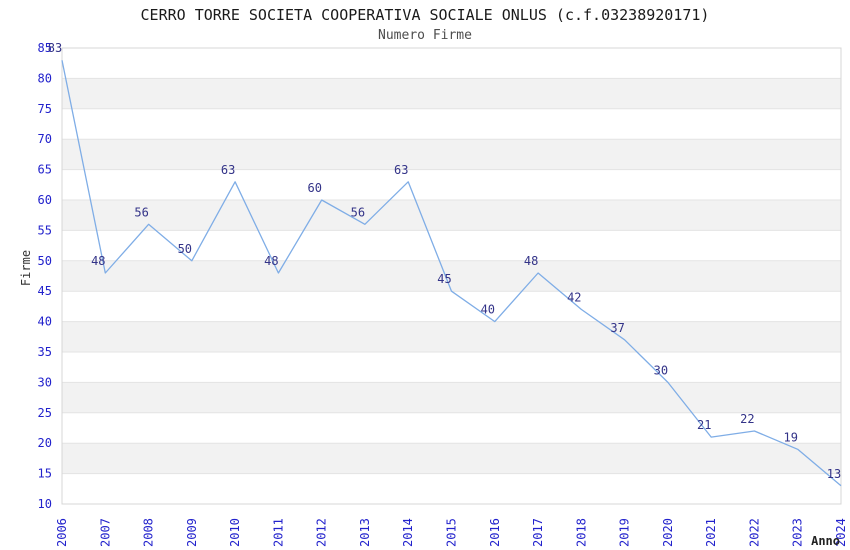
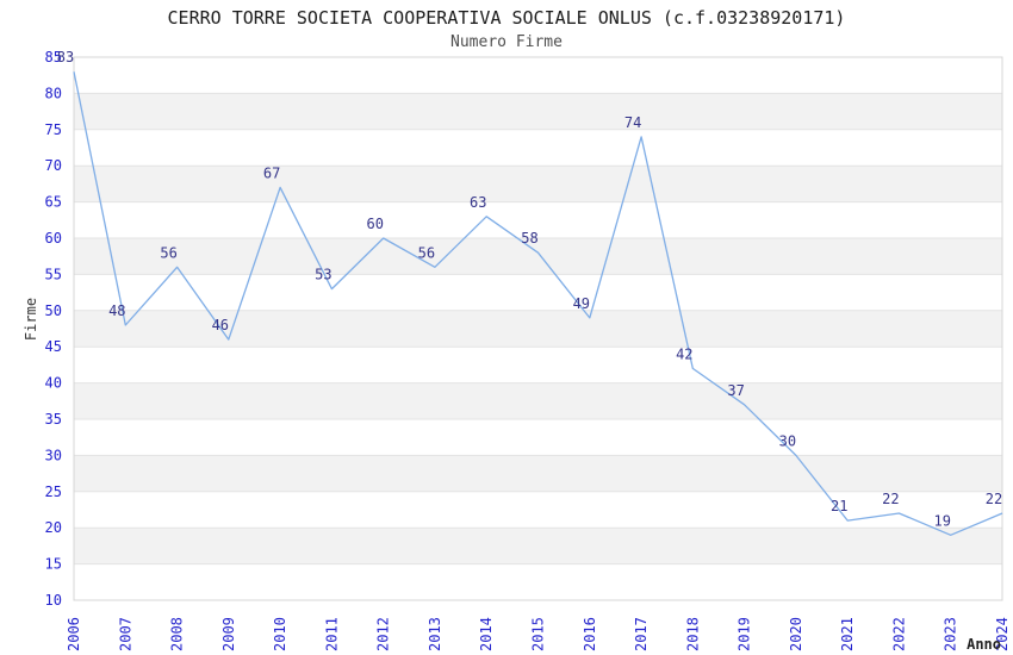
2009: 50 -> 46
2010: 63 -> 67
2011: 48 -> 53
2015: 45 -> 58
2016: 40 -> 49
2017: 48 -> 74
2024: 13 -> 22
